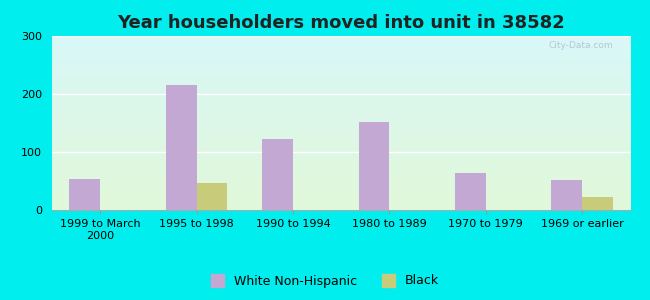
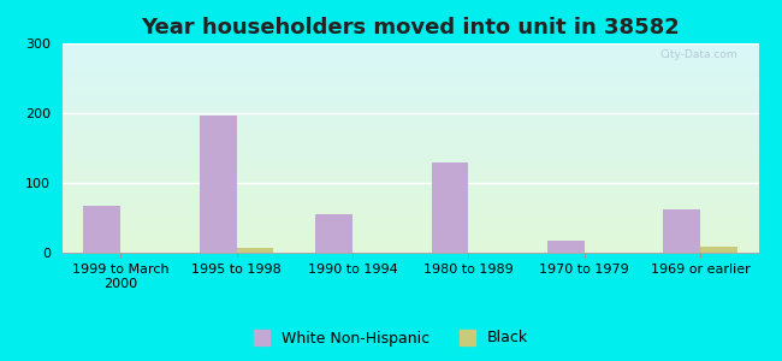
White Non-Hispanic/1999 to March 2000: 54 -> 68
White Non-Hispanic/1995 to 1998: 216 -> 197
Black/1995 to 1998: 46 -> 7
White Non-Hispanic/1990 to 1994: 122 -> 55
White Non-Hispanic/1980 to 1989: 152 -> 130
White Non-Hispanic/1970 to 1979: 64 -> 18
White Non-Hispanic/1969 or earlier: 52 -> 62
Black/1969 or earlier: 22 -> 8
